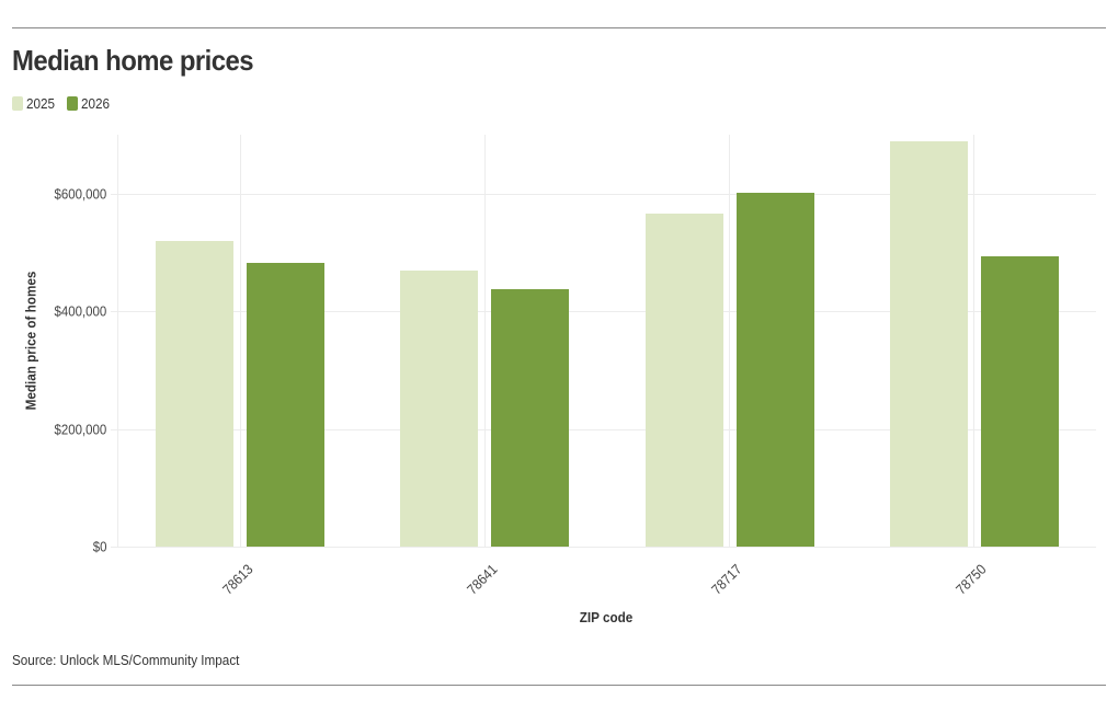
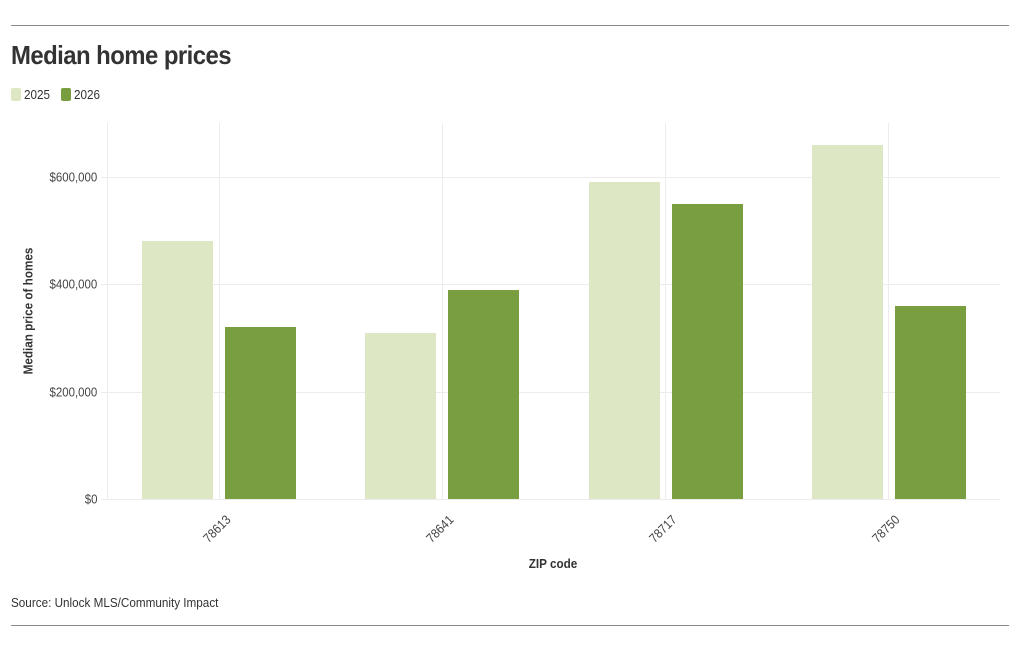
2025/78613: $520000 -> $480000
2026/78613: $480000 -> $320000
2025/78641: $470000 -> $310000
2026/78641: $440000 -> $390000
2025/78717: $570000 -> $590000
2026/78717: $600000 -> $550000
2025/78750: $690000 -> $660000
2026/78750: $490000 -> $360000
